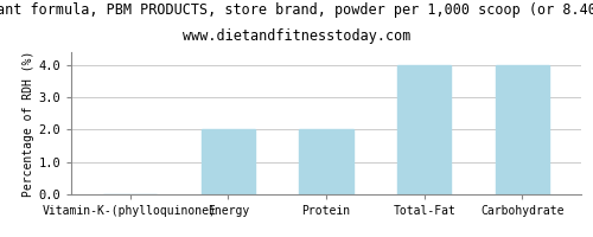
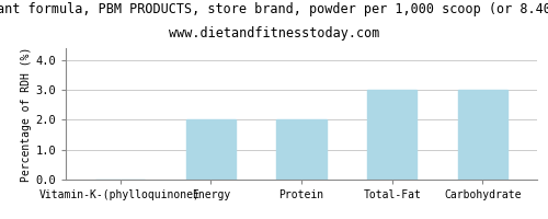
Total-Fat: 4 -> 3
Carbohydrate: 4 -> 3
